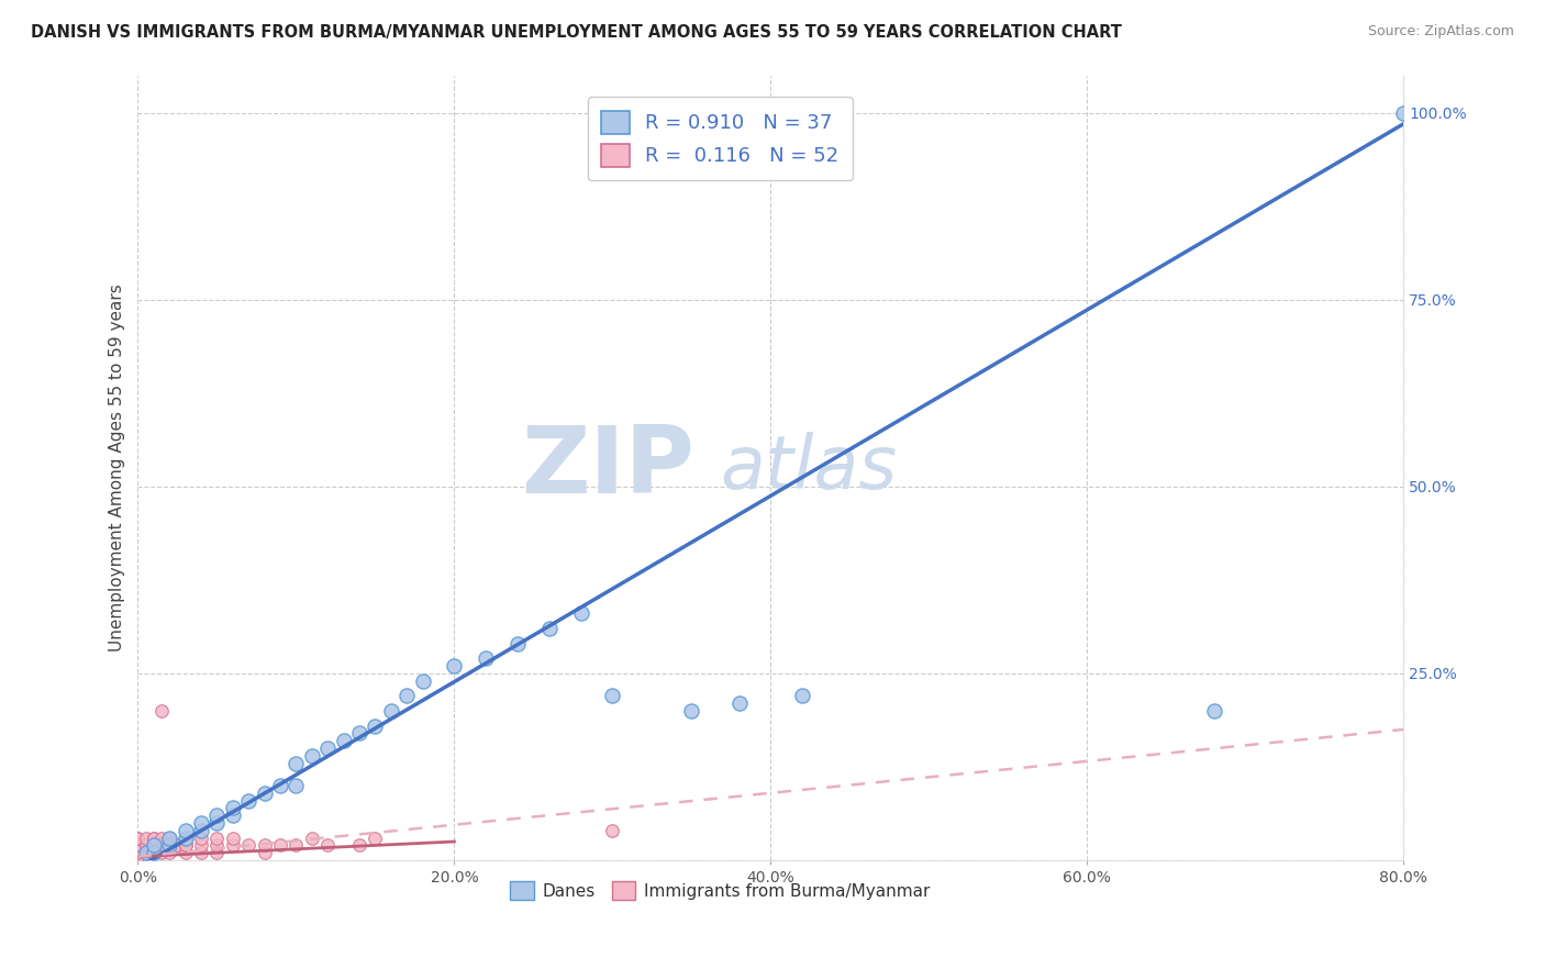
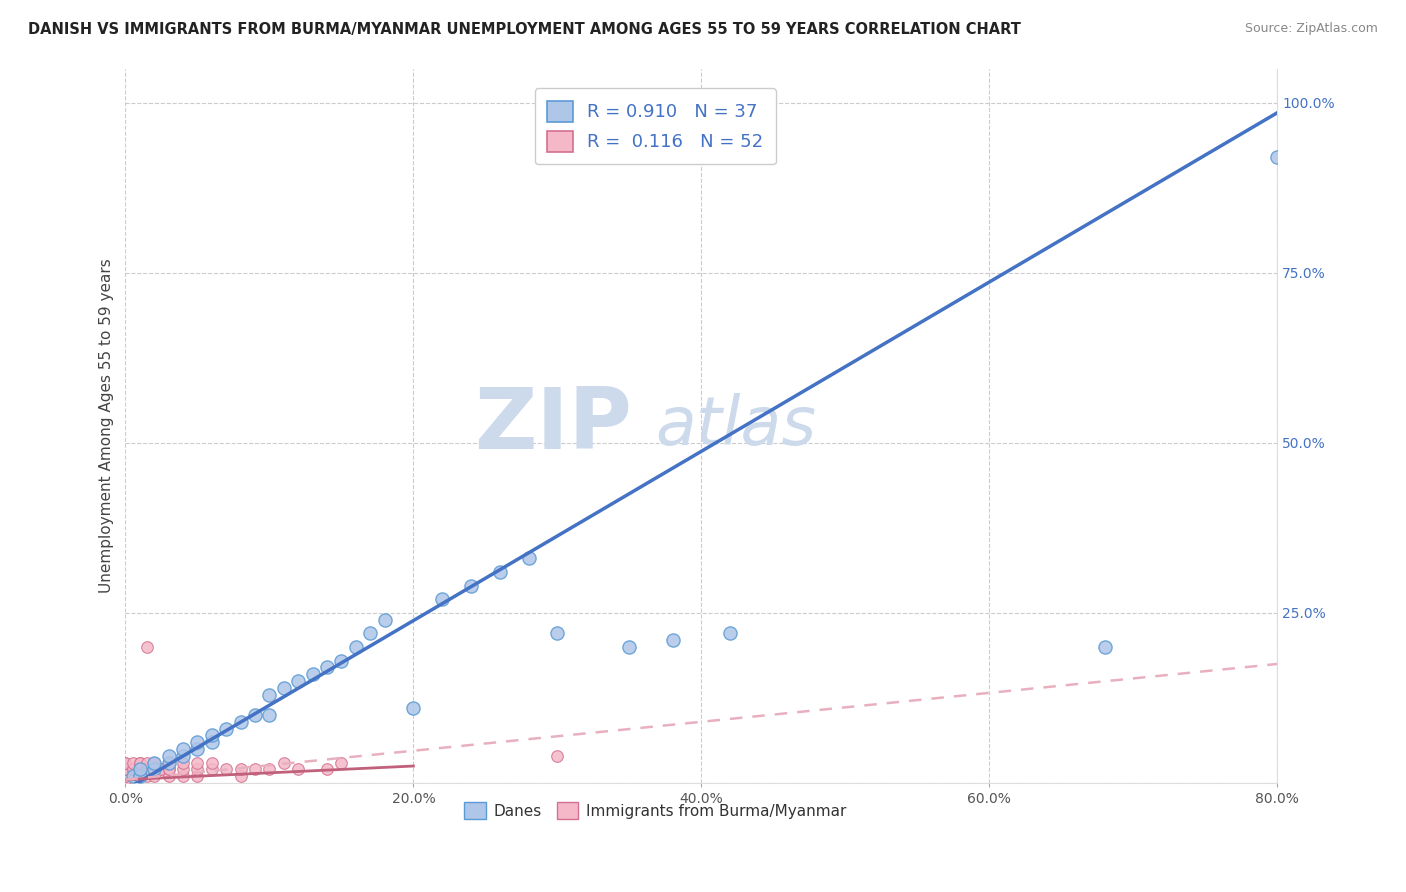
Danes/20.0%: 26% -> 11%
Danes/80.0%: 100% -> 92%
